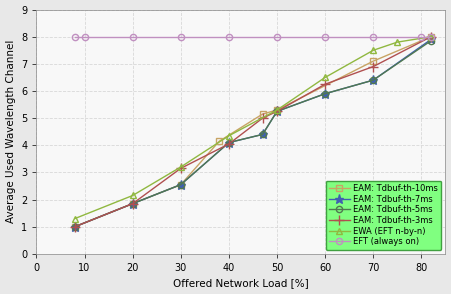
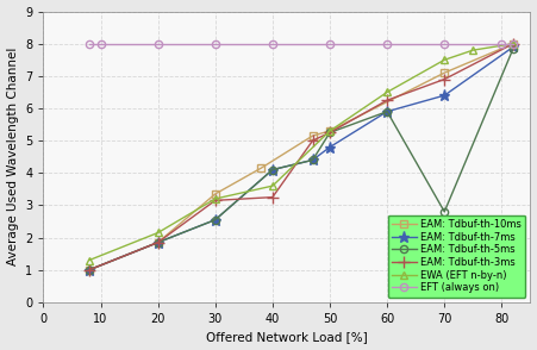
EAM: Tdbuf-th-10ms/30: 2.55 -> 3.35
EAM: Tdbuf-th-3ms/40: 4.05 -> 3.25
EWA (EFT n-by-n)/40: 4.35 -> 3.60
EAM: Tdbuf-th-7ms/50: 5.25 -> 4.80
EAM: Tdbuf-th-5ms/70: 6.40 -> 2.80
